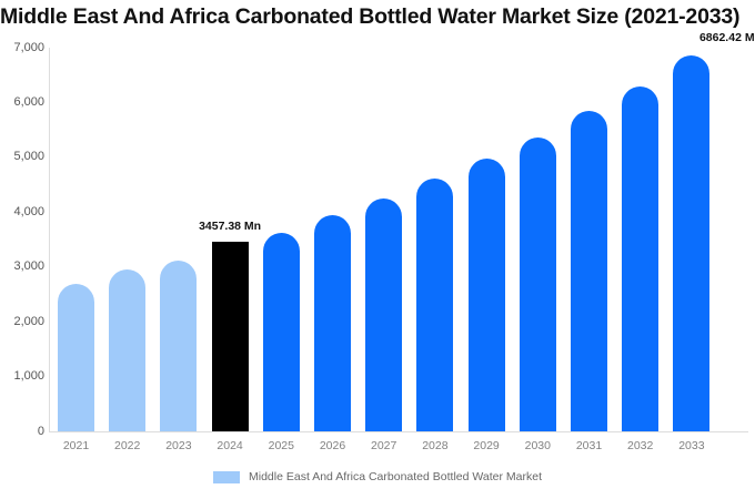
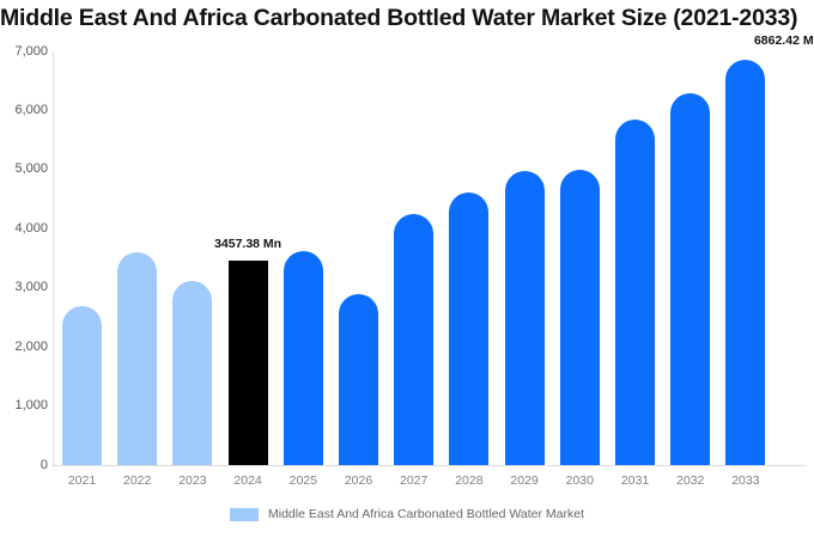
2022: 3000 -> 3600
2026: 4000 -> 2900
2030: 5400 -> 5000
